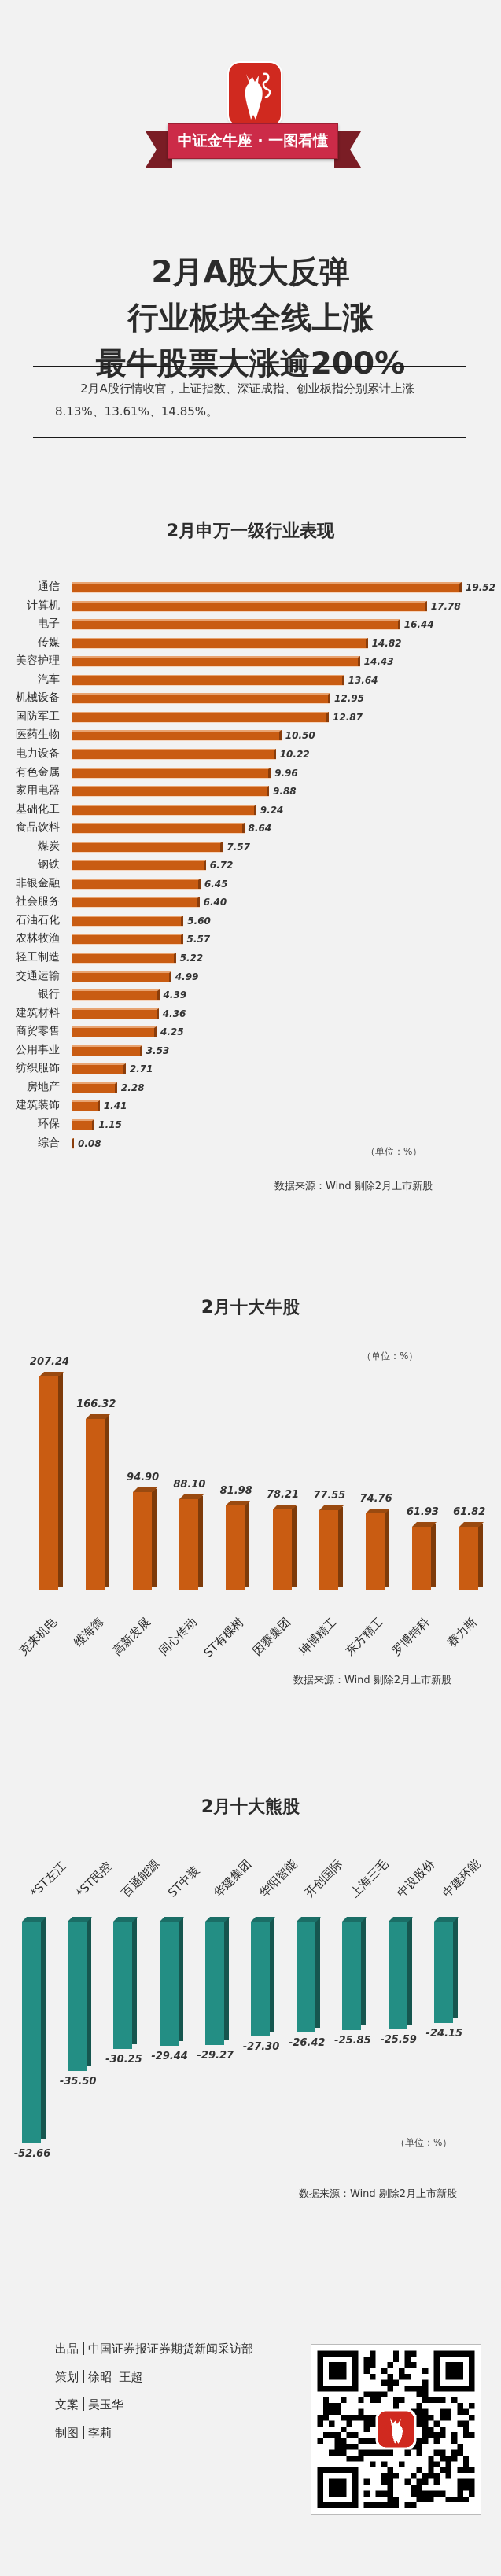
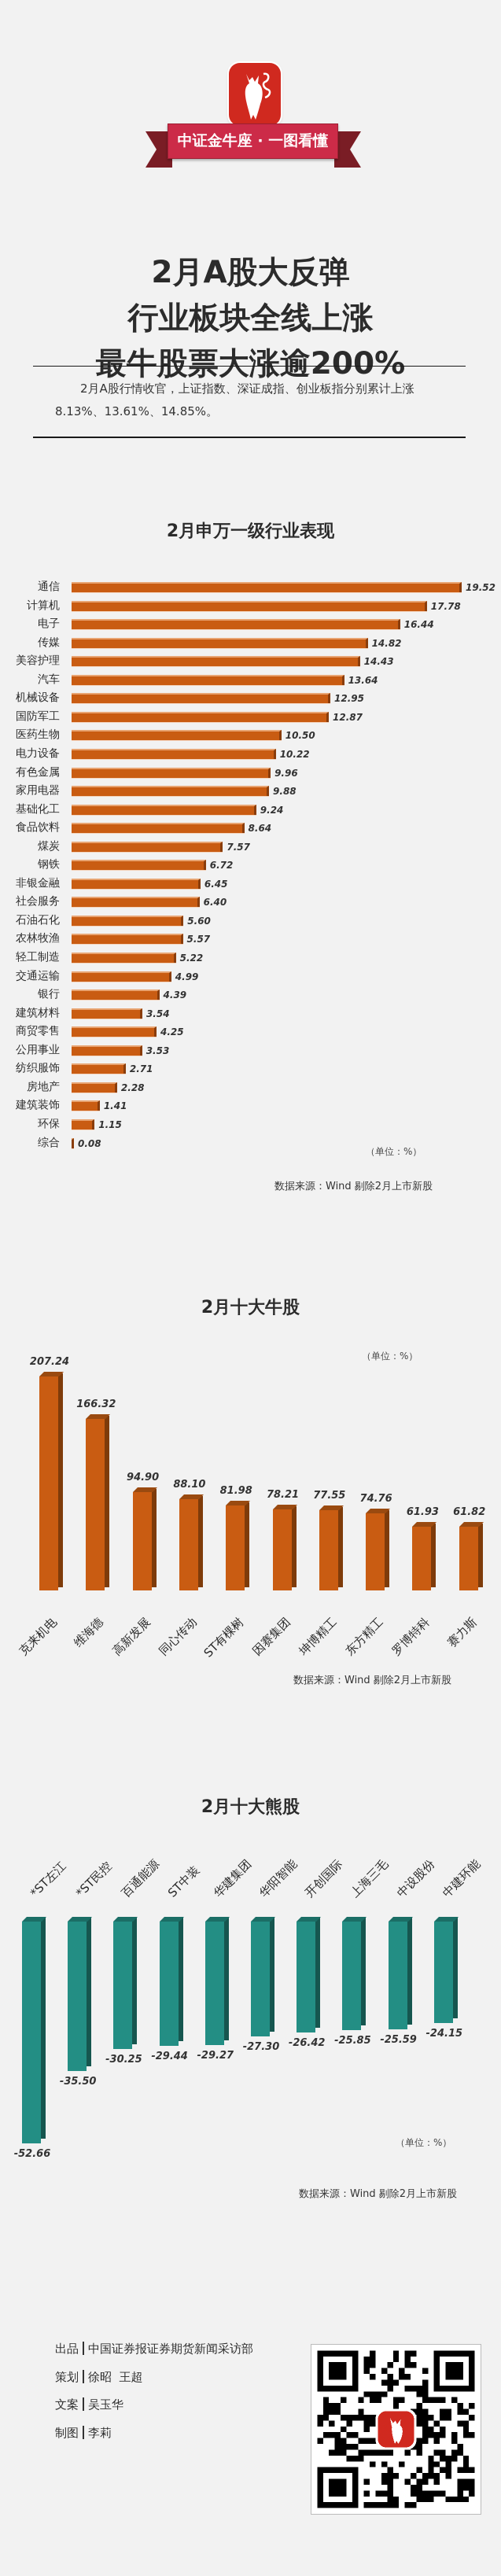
2月申万一级行业表现/建筑材料: 4.36 -> 3.54
